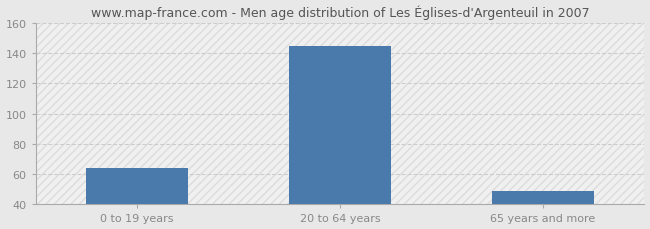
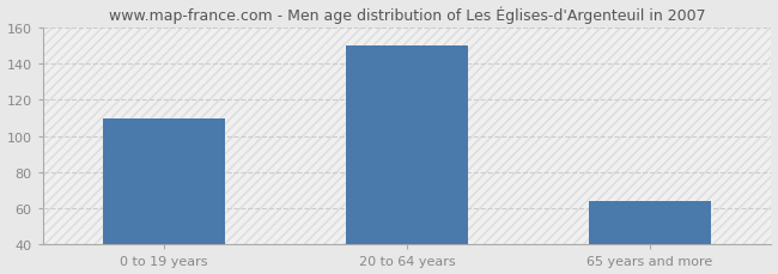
0 to 19 years: 64 -> 110
20 to 64 years: 145 -> 150
65 years and more: 49 -> 64
